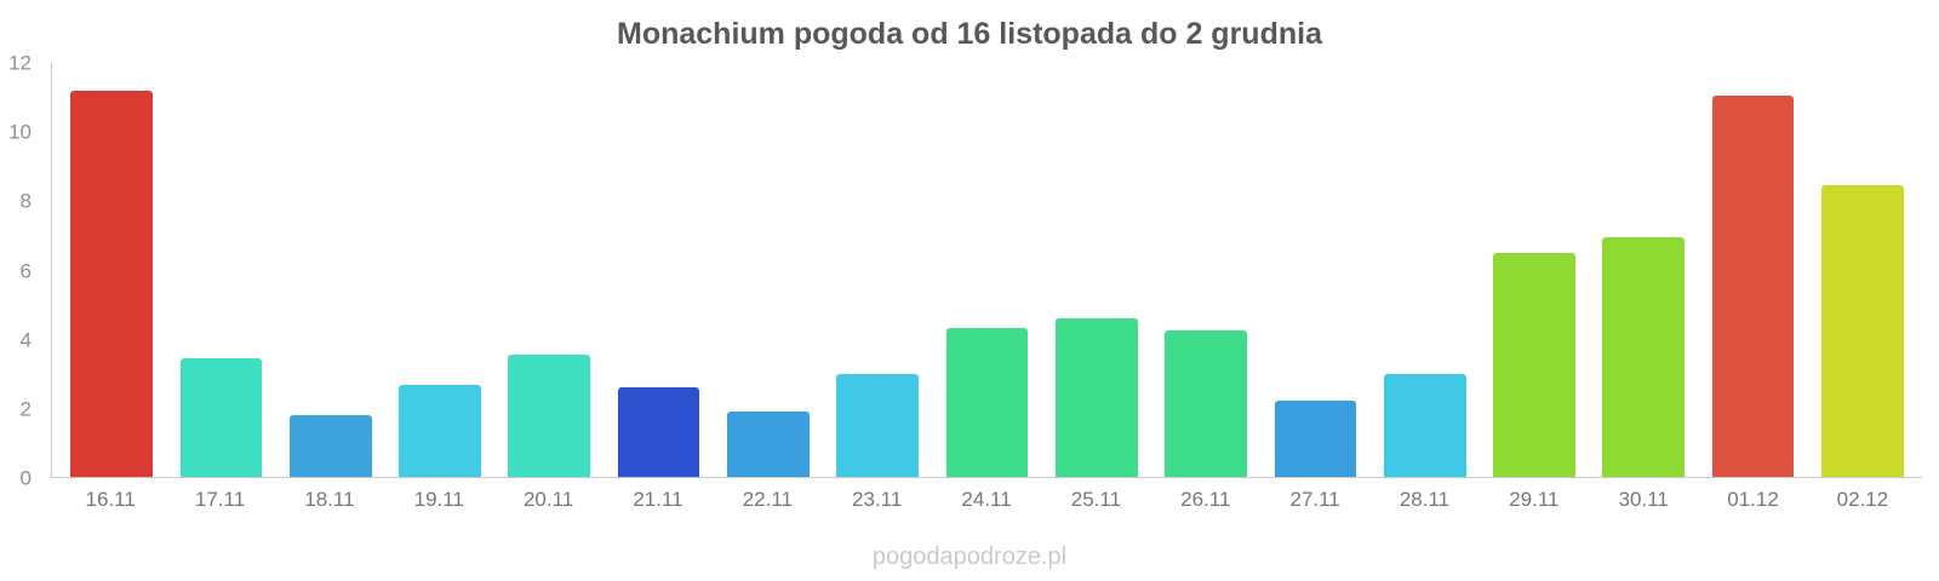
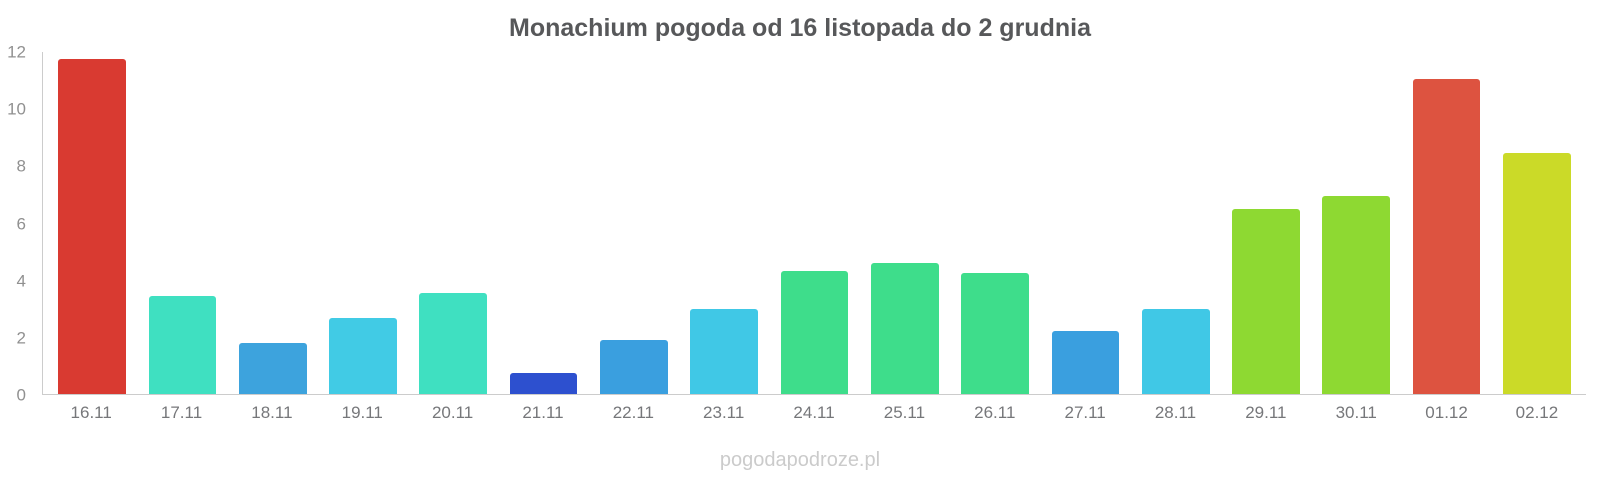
16.11: 11.2 -> 11.8
21.11: 2.6 -> 0.8
